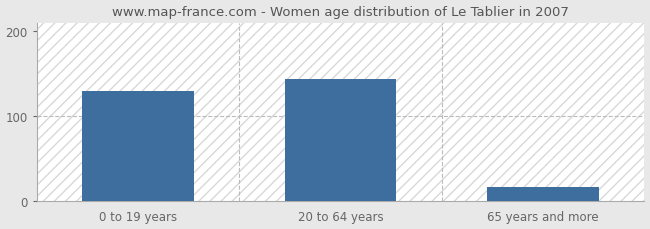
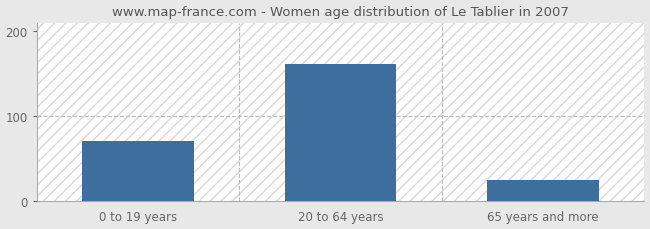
0 to 19 years: 130 -> 70
20 to 64 years: 144 -> 162
65 years and more: 16 -> 25
